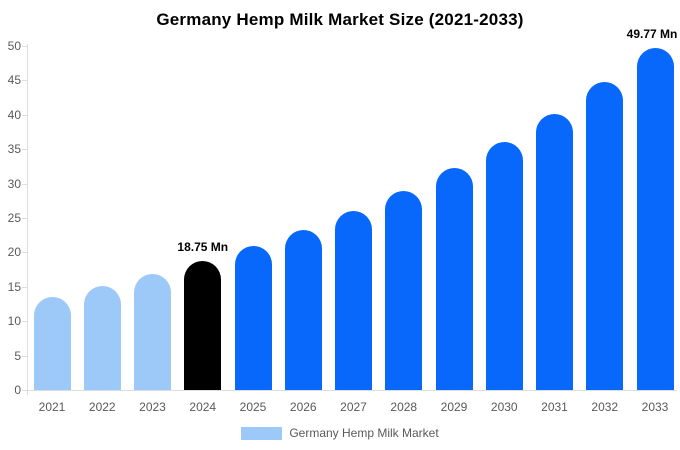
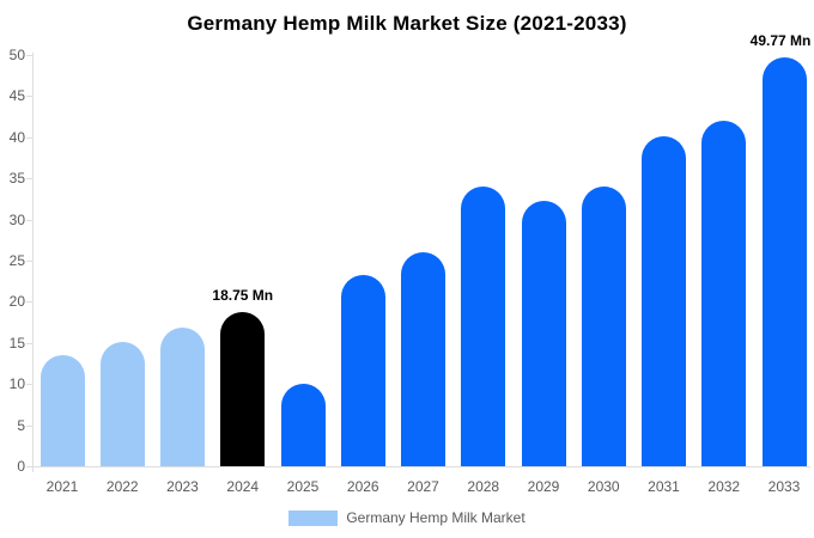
2025: 21 -> 10
2028: 29 -> 34
2030: 36 -> 34
2032: 45 -> 42
